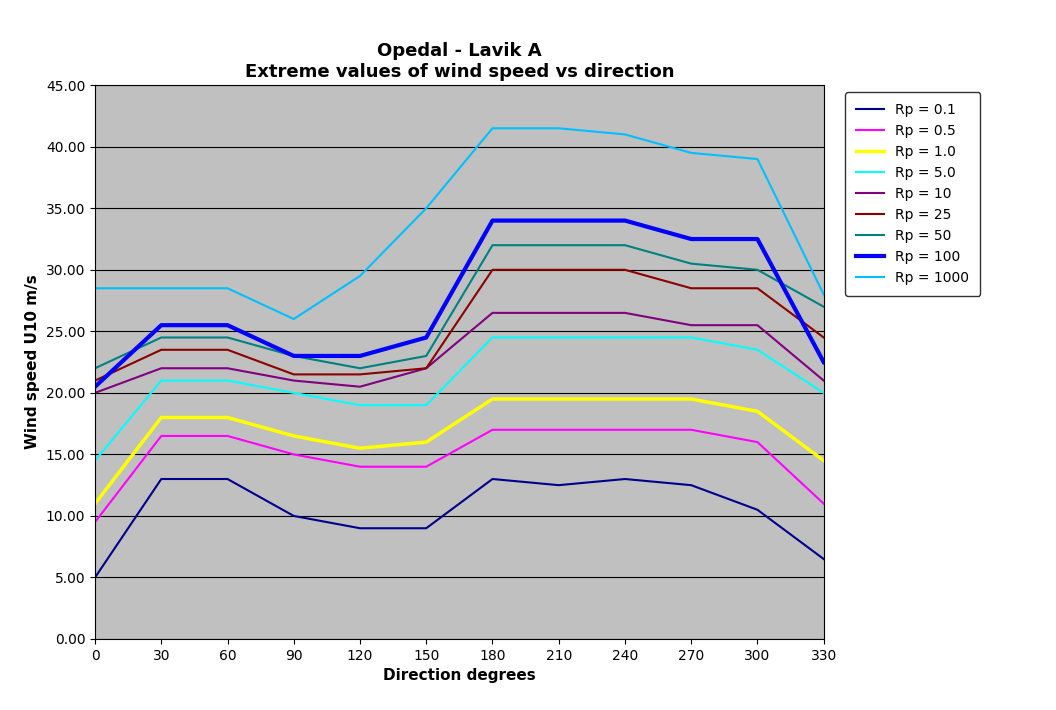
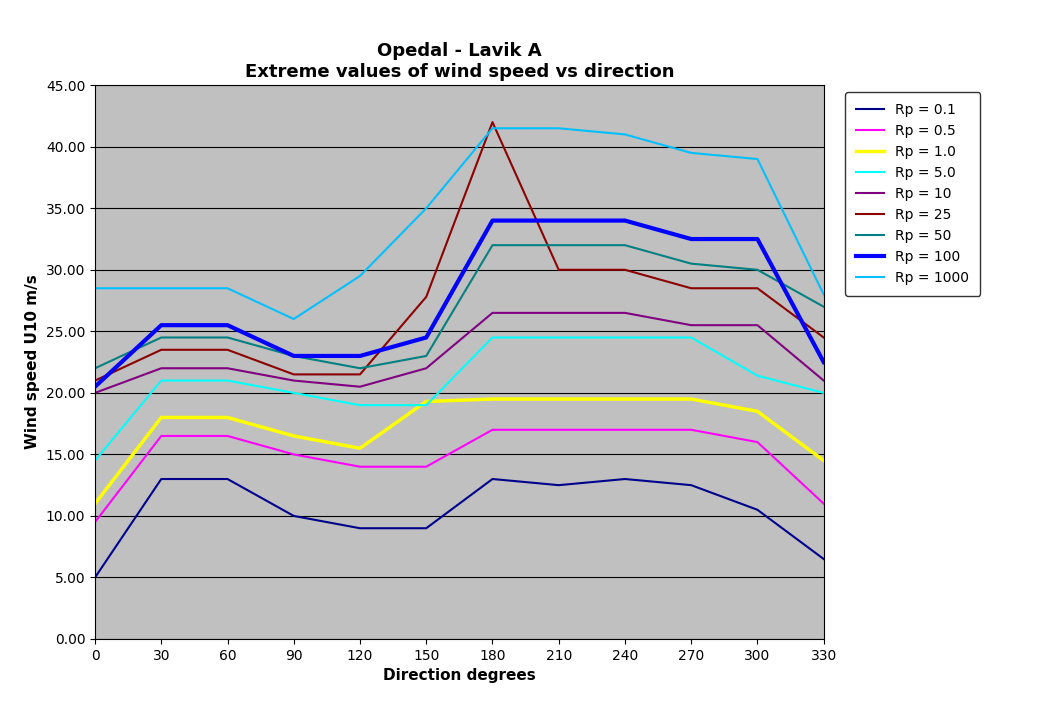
Rp = 1.0/150: 16.0 -> 19.3
Rp = 25/150: 22.0 -> 27.8
Rp = 25/180: 30.0 -> 42.0
Rp = 5.0/300: 23.5 -> 21.4
